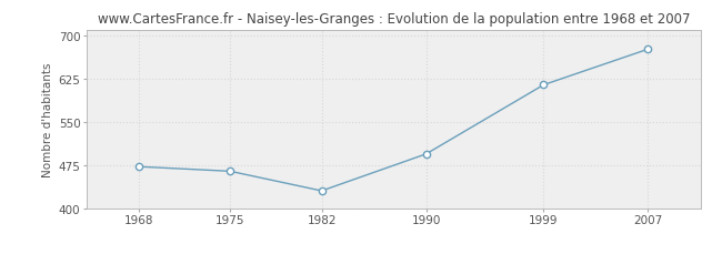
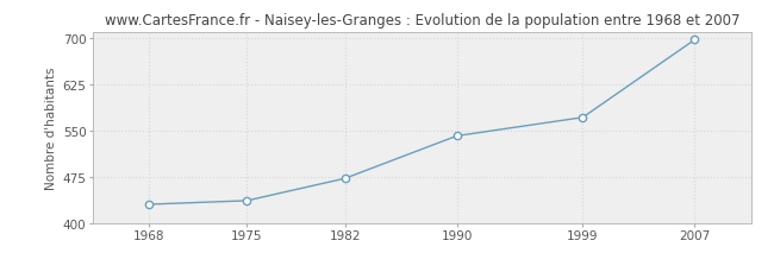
1968: 472 -> 430
1975: 464 -> 436
1982: 430 -> 472
1990: 494 -> 541
1999: 614 -> 571
2007: 676 -> 697
